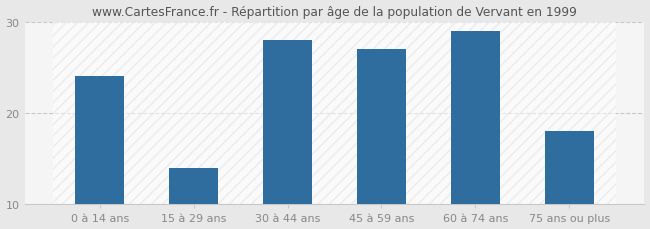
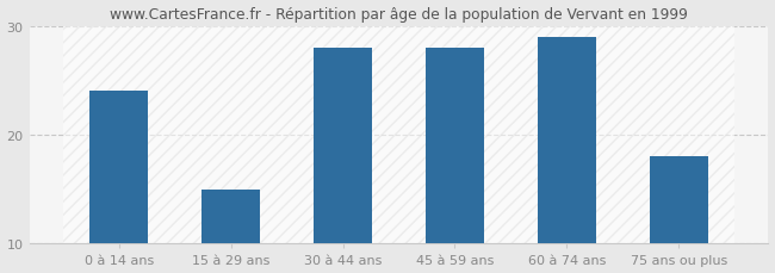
15 à 29 ans: 14 -> 15
45 à 59 ans: 27 -> 28
